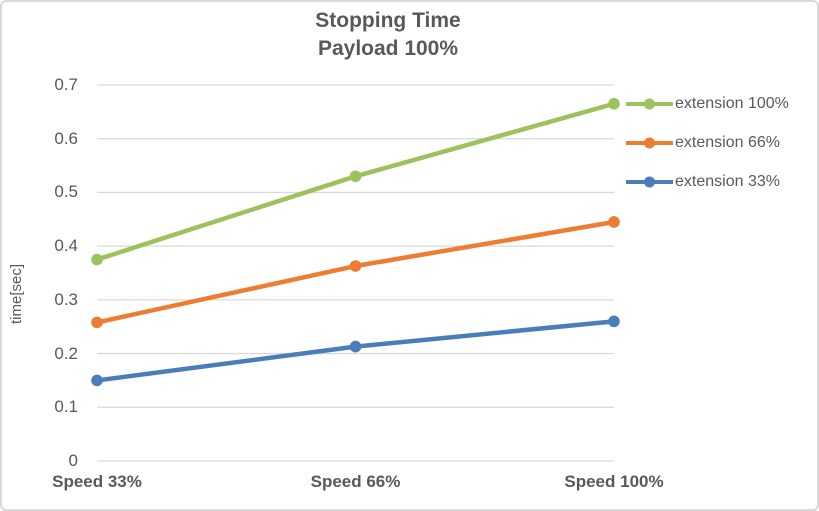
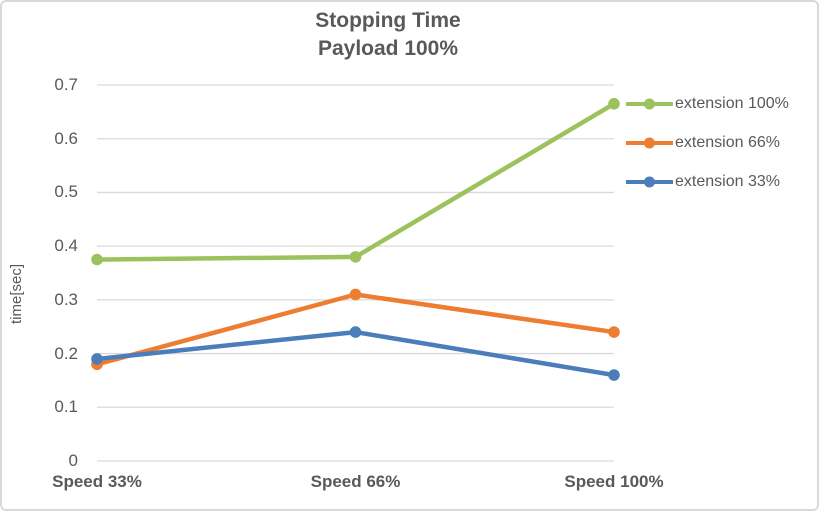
extension 66%/Speed 33%: 0.26 -> 0.18
extension 33%/Speed 33%: 0.15 -> 0.19
extension 100%/Speed 66%: 0.53 -> 0.38
extension 66%/Speed 66%: 0.36 -> 0.31
extension 33%/Speed 66%: 0.21 -> 0.24
extension 66%/Speed 100%: 0.45 -> 0.24
extension 33%/Speed 100%: 0.26 -> 0.16
